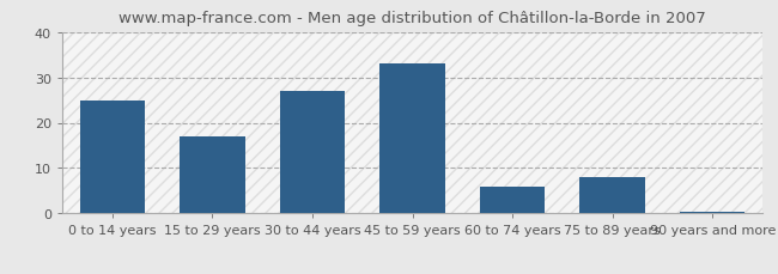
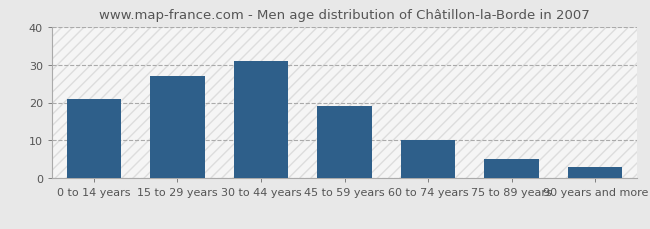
0 to 14 years: 25.0 -> 21.0
15 to 29 years: 17.0 -> 27.0
30 to 44 years: 27.0 -> 31.0
45 to 59 years: 33.0 -> 19.0
60 to 74 years: 6.0 -> 10.0
75 to 89 years: 8.0 -> 5.0
90 years and more: 0.5 -> 3.0
